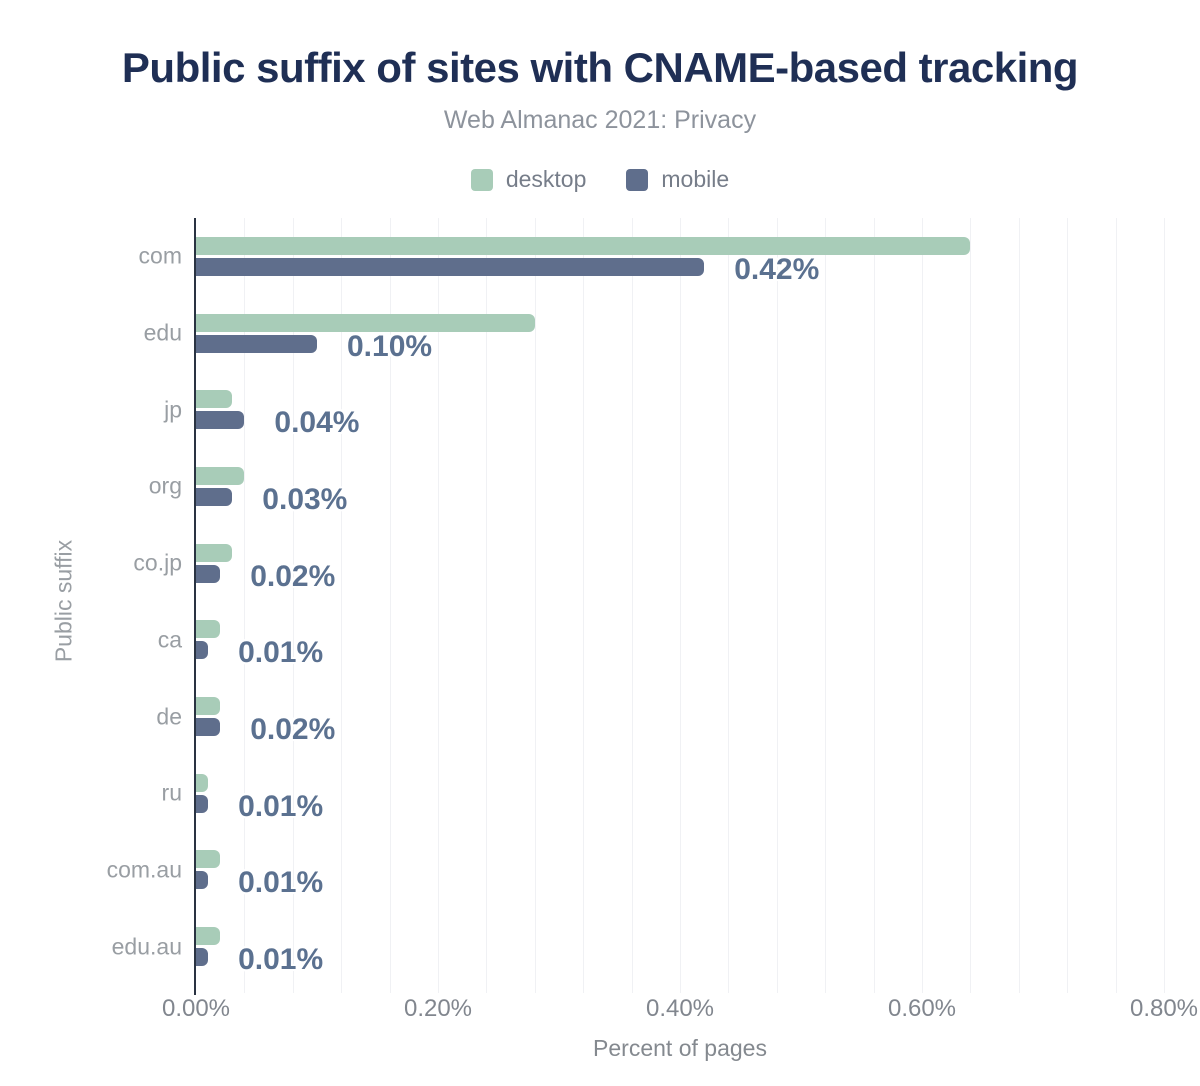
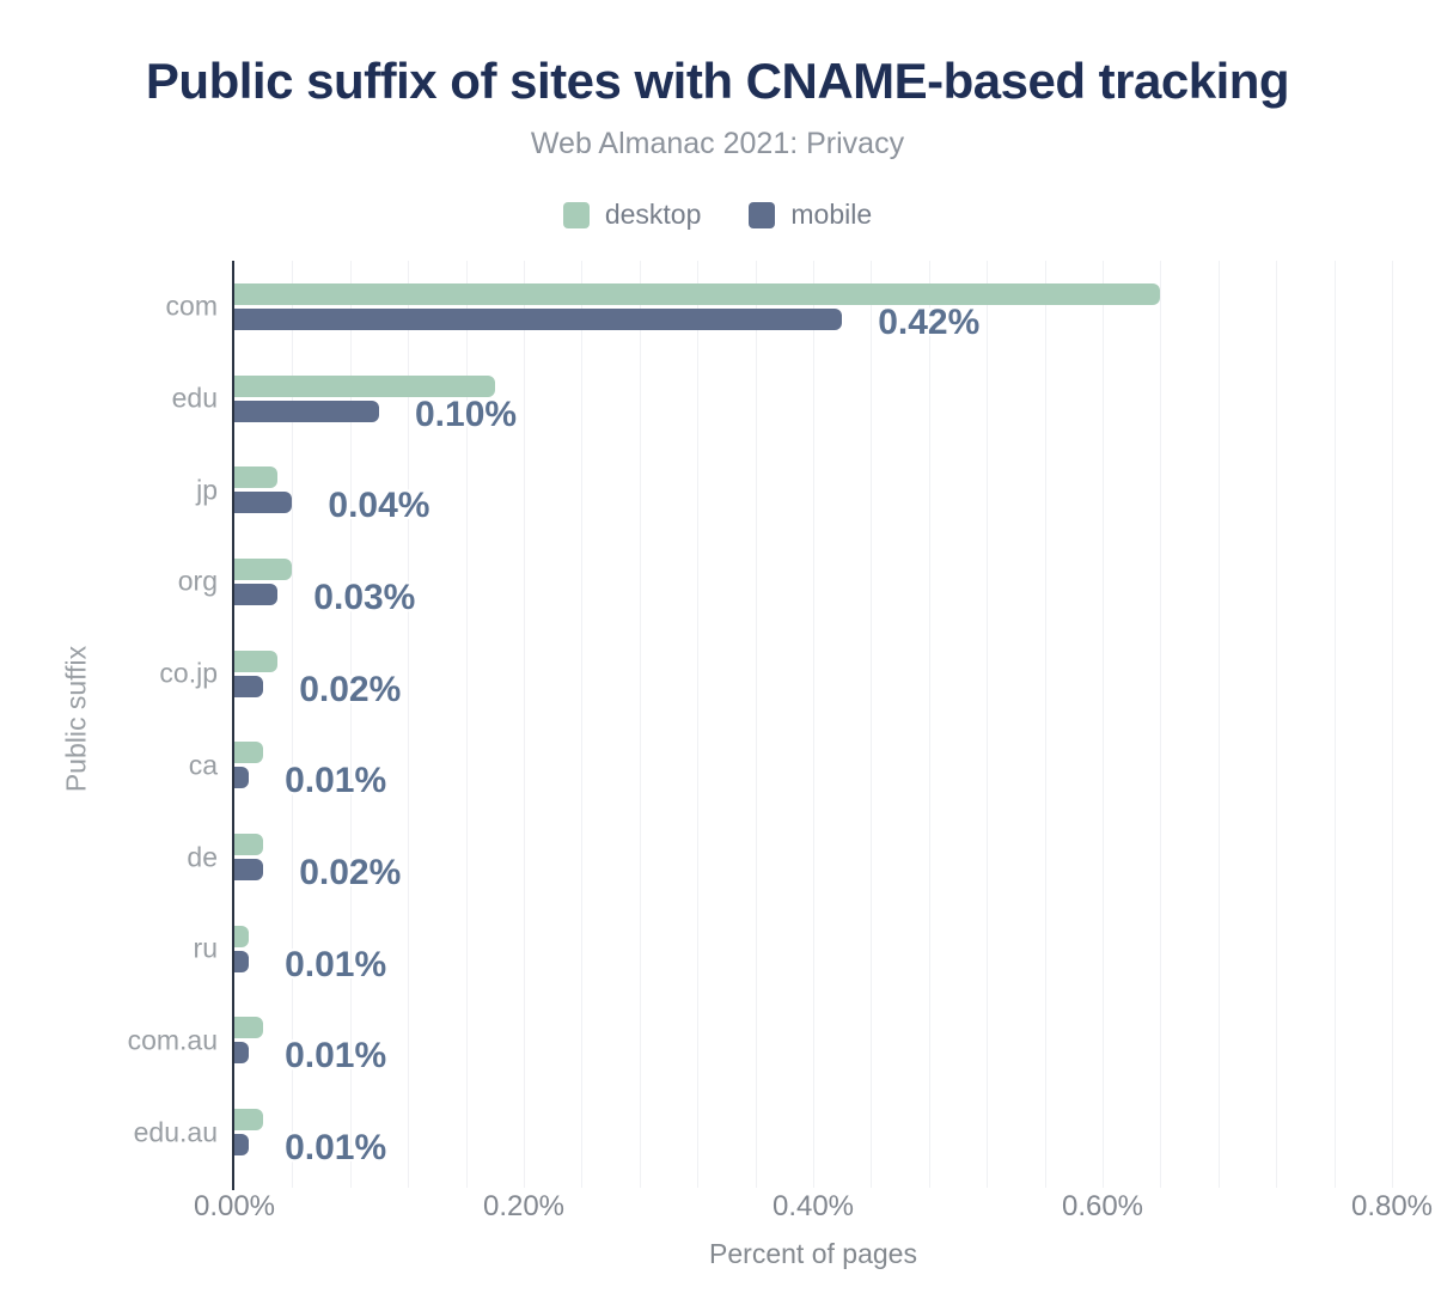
desktop/edu: 0.28% -> 0.18%
